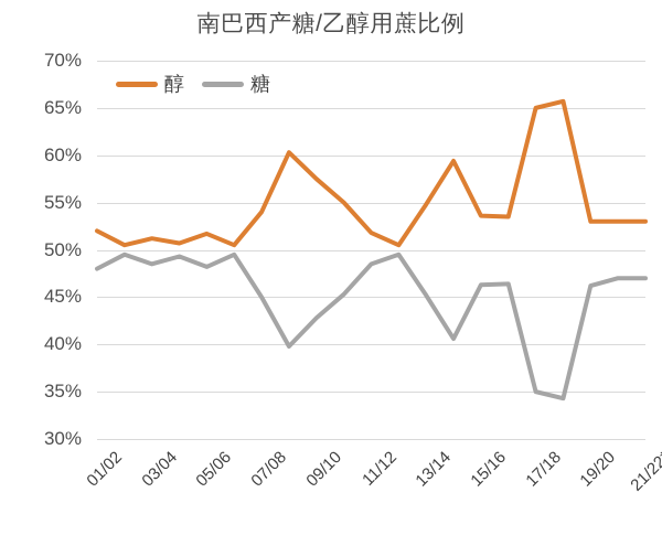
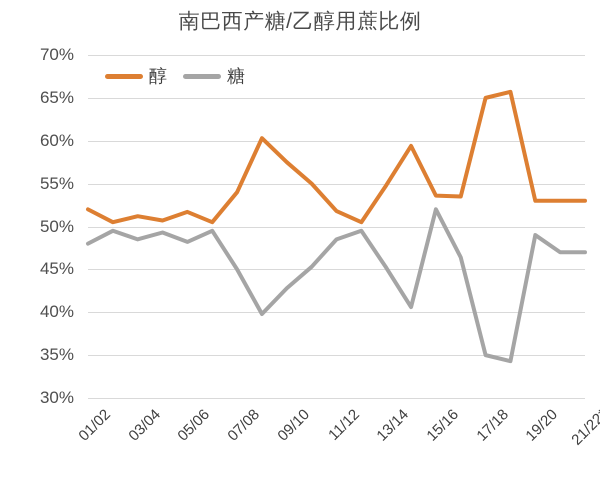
糖/15/16: 46% -> 52%
糖/19/20: 46% -> 49%
